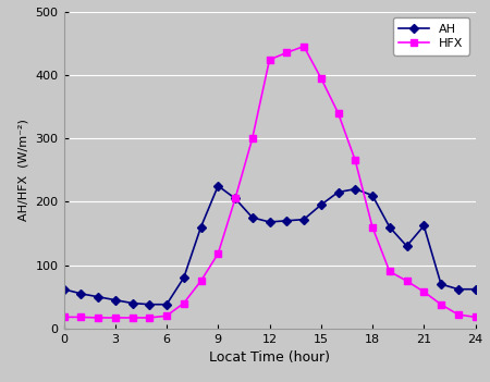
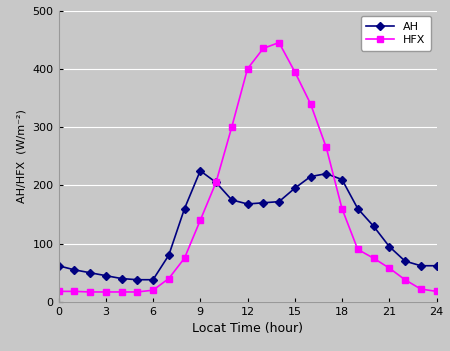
HFX/9: 118 -> 140
HFX/12: 424 -> 400
AH/21: 162 -> 95
